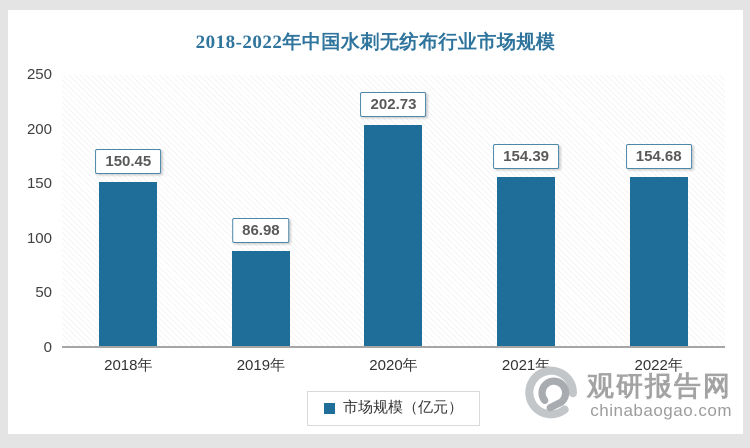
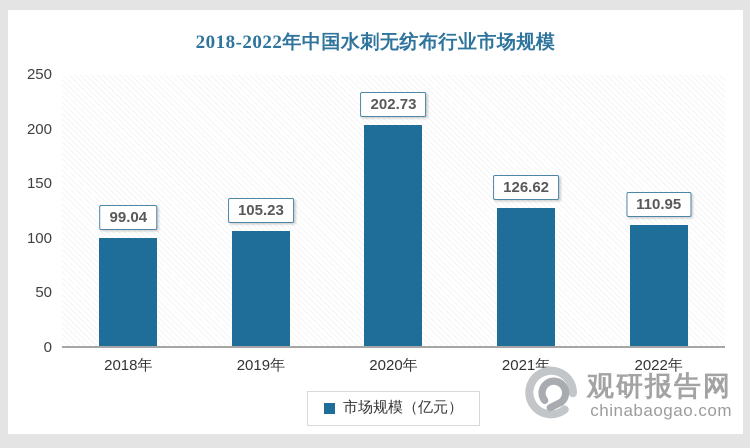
2018年: 150.45 -> 99.04
2019年: 86.98 -> 105.23
2021年: 154.39 -> 126.62
2022年: 154.68 -> 110.95
